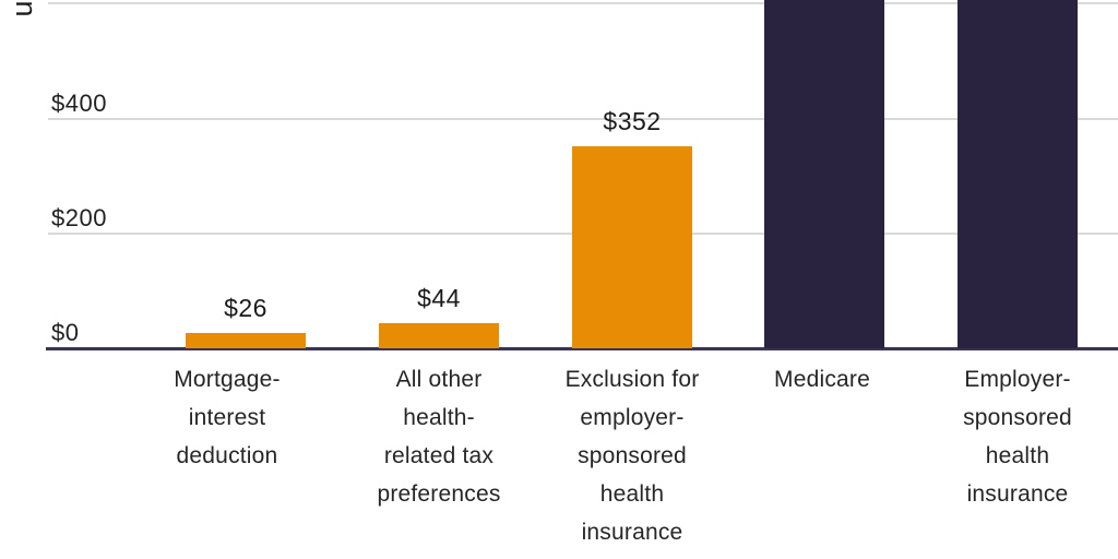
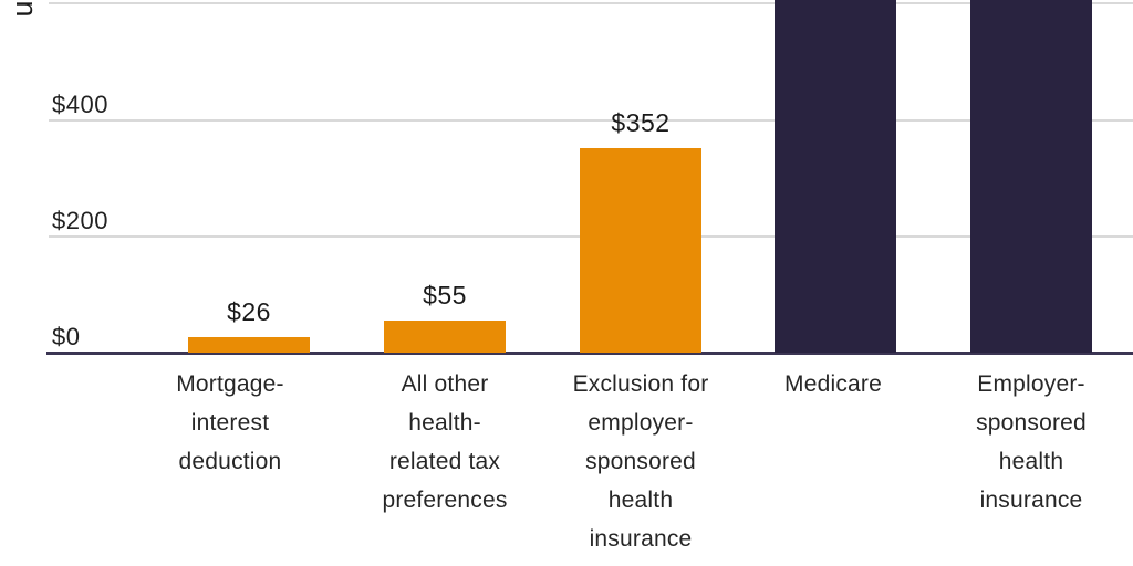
All other health- related tax preferences: $44 -> $55
